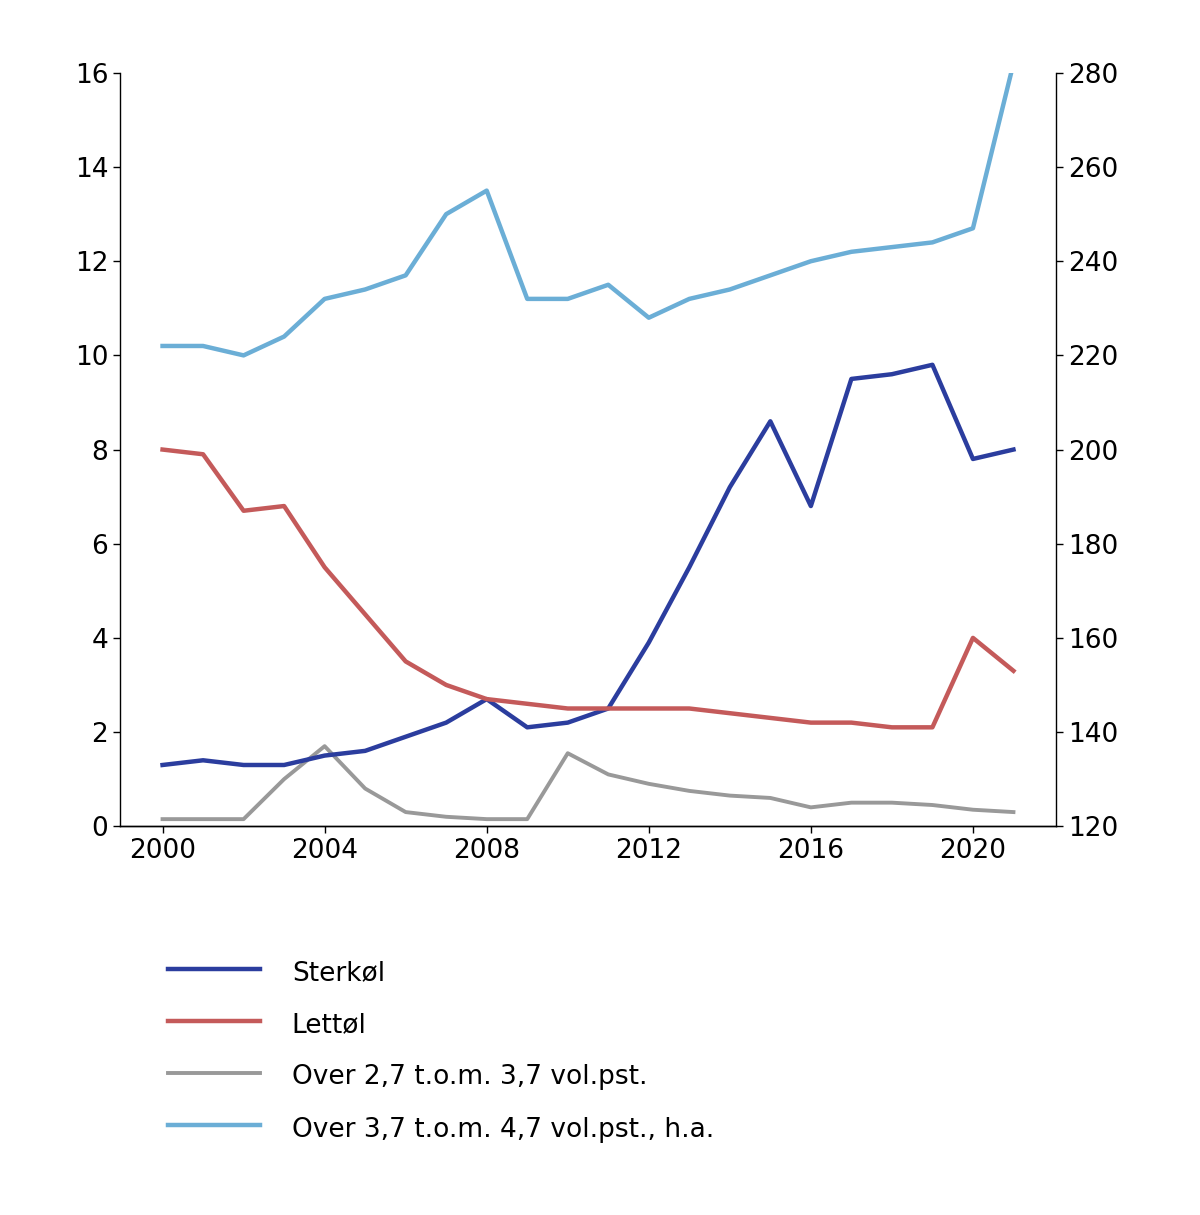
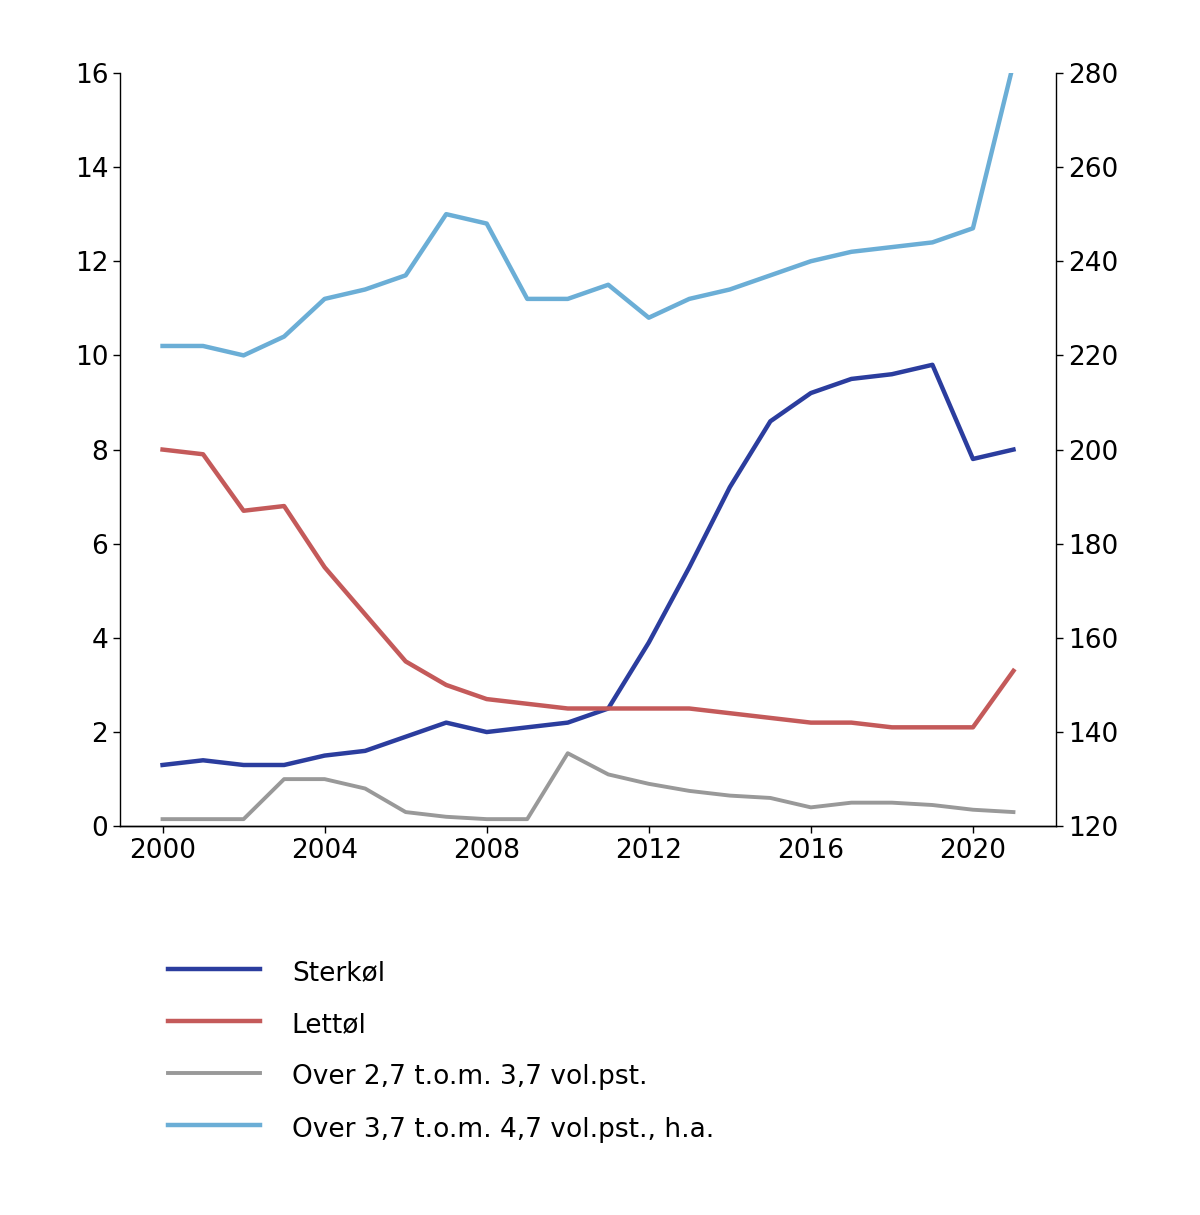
Over 2,7 t.o.m. 3,7 vol.pst./2004: 1.70 -> 1.00
Sterkøl/2008: 2.7 -> 2.0
Over 3,7 t.o.m. 4,7 vol.pst., h.a./2008: 255 -> 248
Sterkøl/2016: 6.8 -> 9.2
Lettøl/2020: 4.0 -> 2.1
